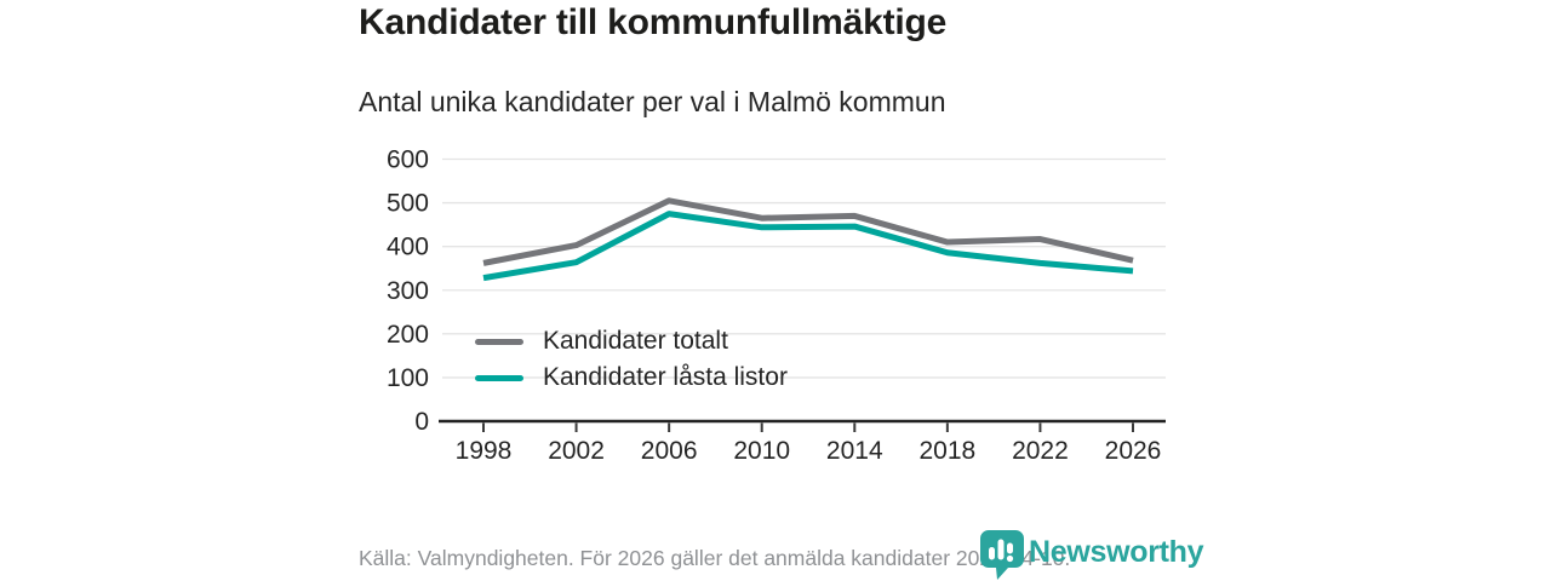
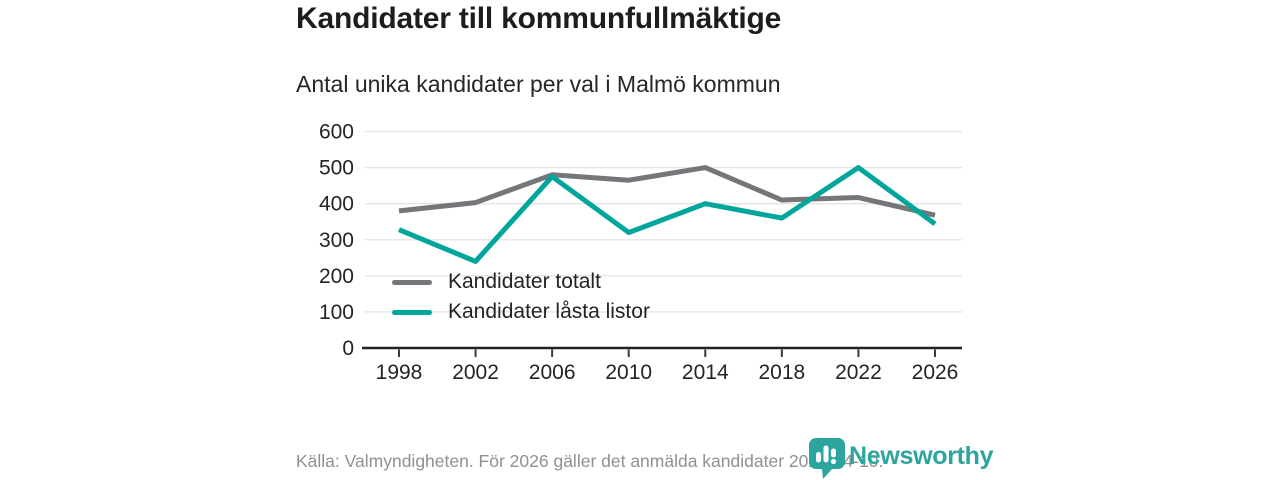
Kandidater totalt/1998: 360 -> 380
Kandidater låsta listor/2002: 360 -> 240
Kandidater totalt/2006: 500 -> 480
Kandidater låsta listor/2010: 440 -> 320
Kandidater totalt/2014: 470 -> 500
Kandidater låsta listor/2014: 450 -> 400
Kandidater låsta listor/2018: 390 -> 360
Kandidater låsta listor/2022: 360 -> 500
